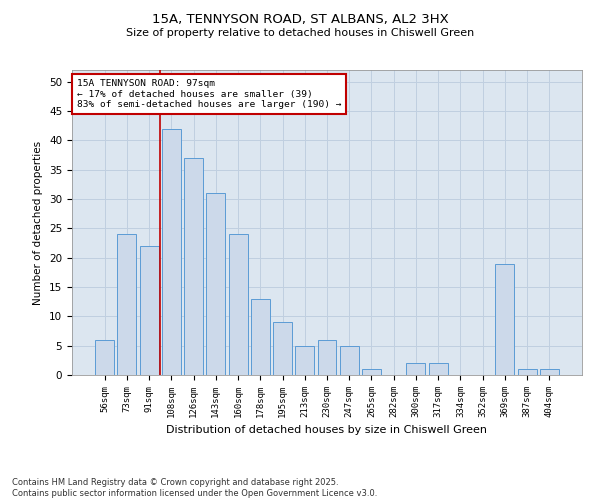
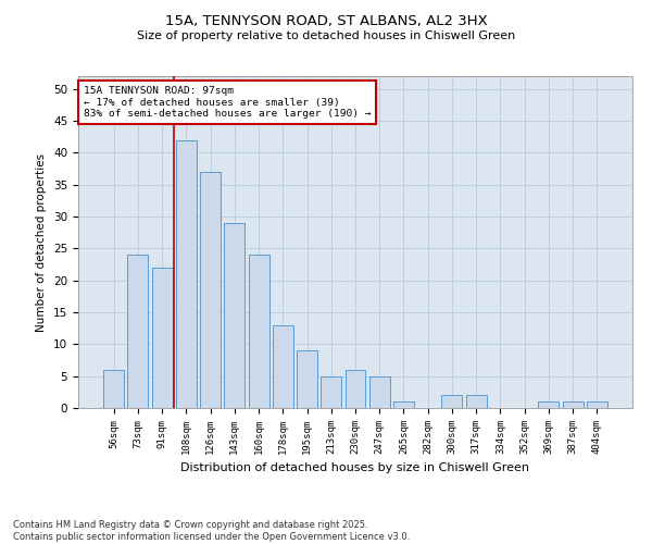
143sqm: 31 -> 29
369sqm: 19 -> 1
